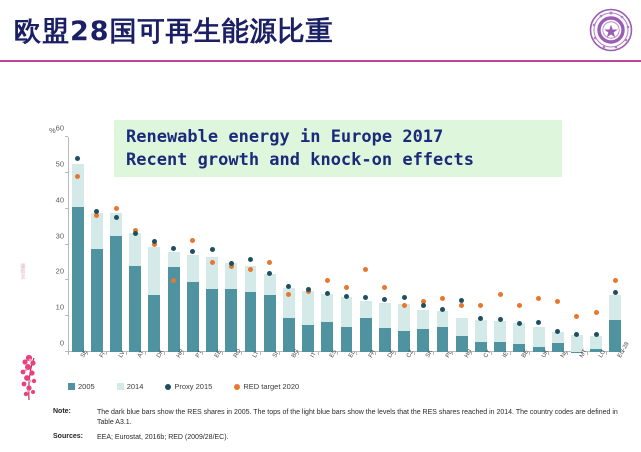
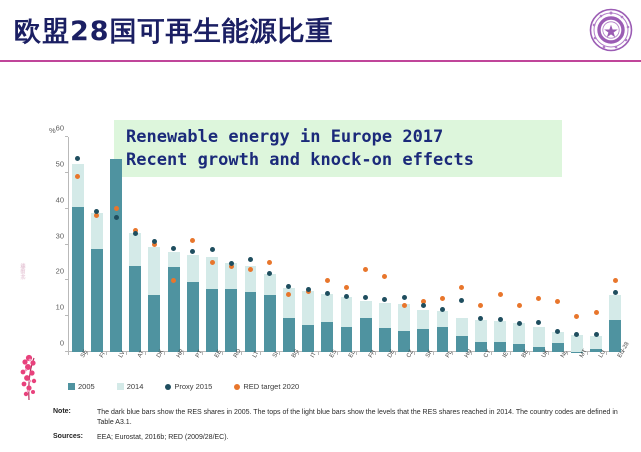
2005/LV: 32 -> 54
RED target 2020/DE: 18 -> 21
RED target 2020/HU: 13 -> 18
